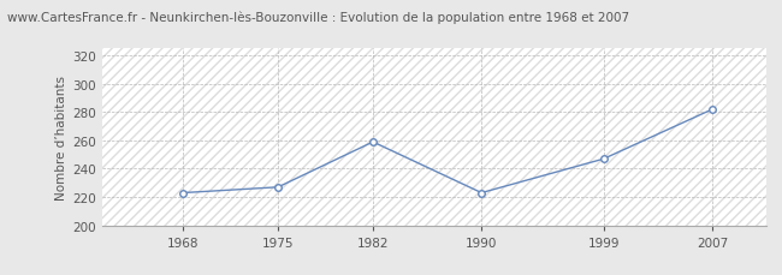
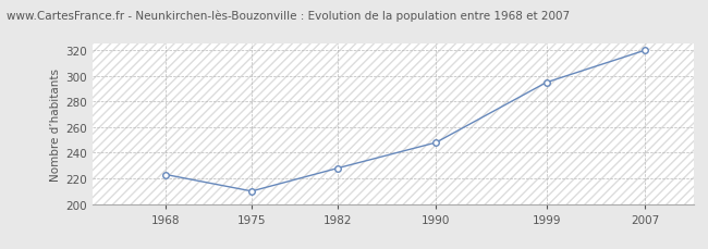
1975: 227 -> 210
1982: 259 -> 228
1990: 223 -> 248
1999: 247 -> 295
2007: 282 -> 320
